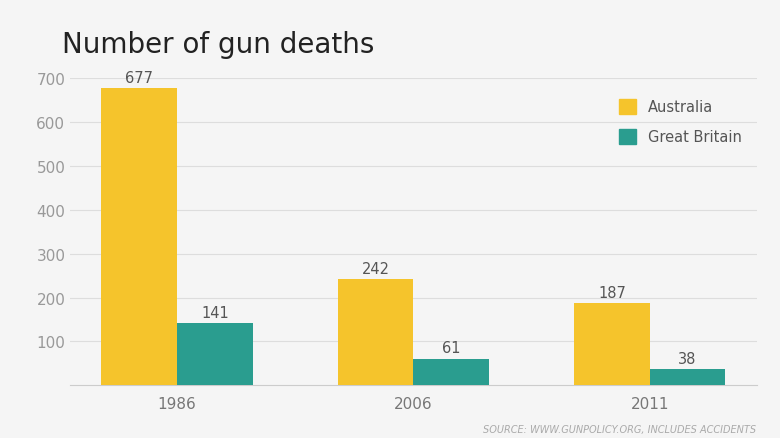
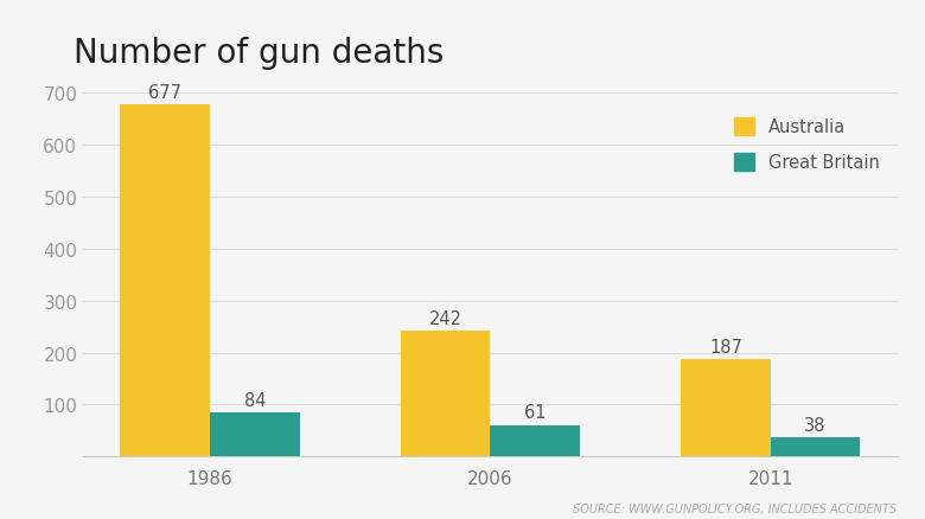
Great Britain/1986: 141 -> 84
